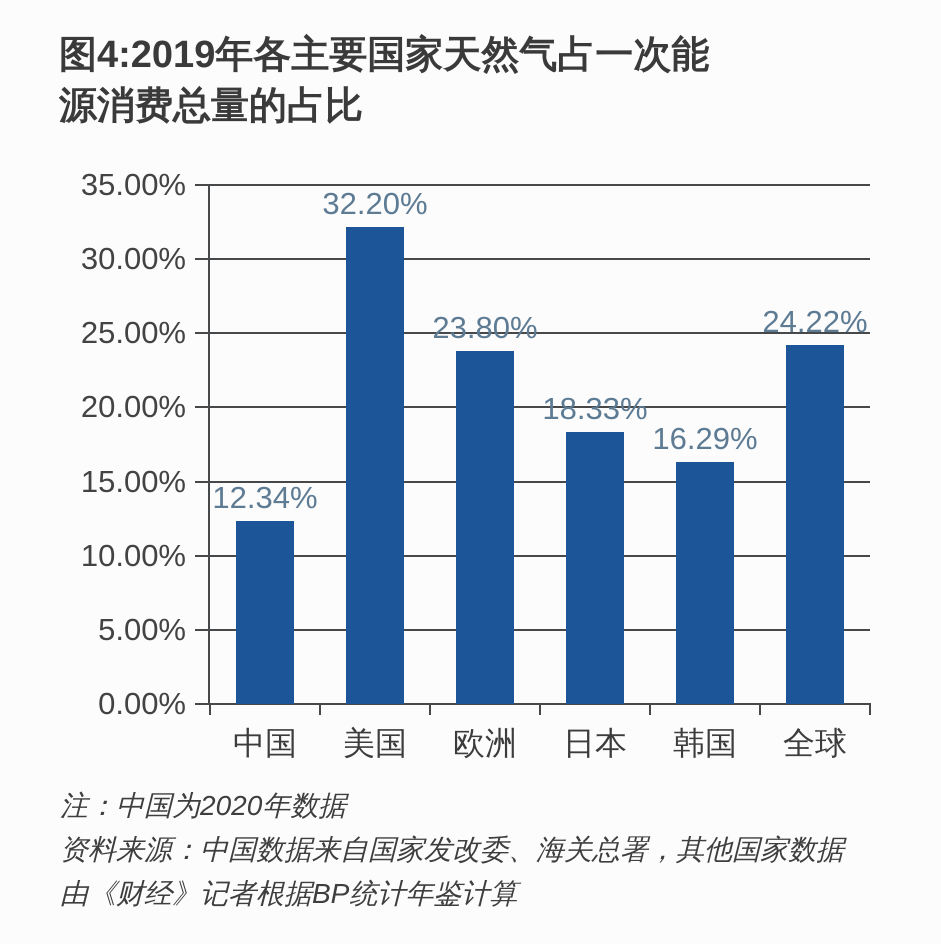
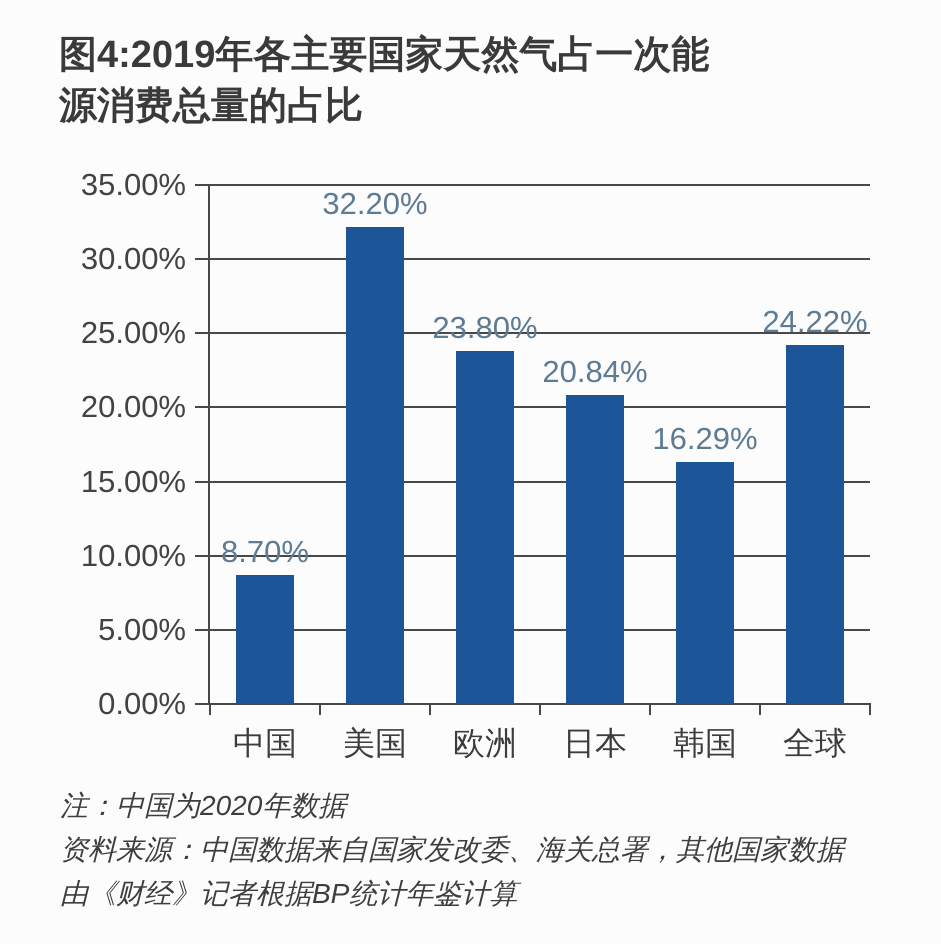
中国: 12.34% -> 8.70%
日本: 18.33% -> 20.84%
